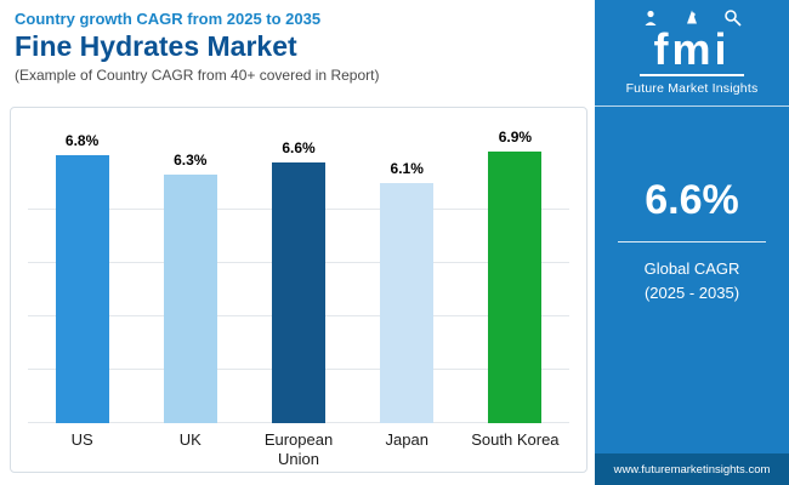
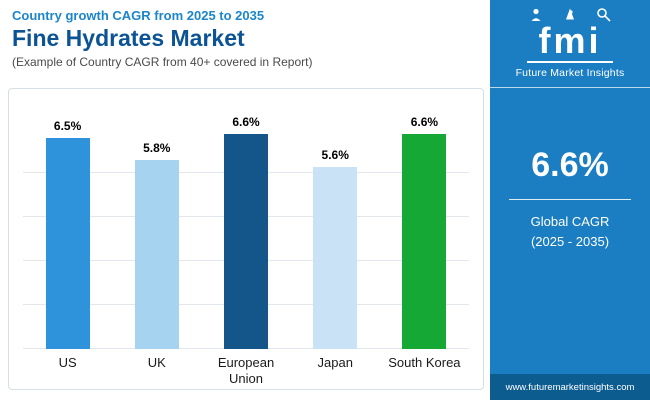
US: 6.8% -> 6.5%
UK: 6.3% -> 5.8%
Japan: 6.1% -> 5.6%
South Korea: 6.9% -> 6.6%
